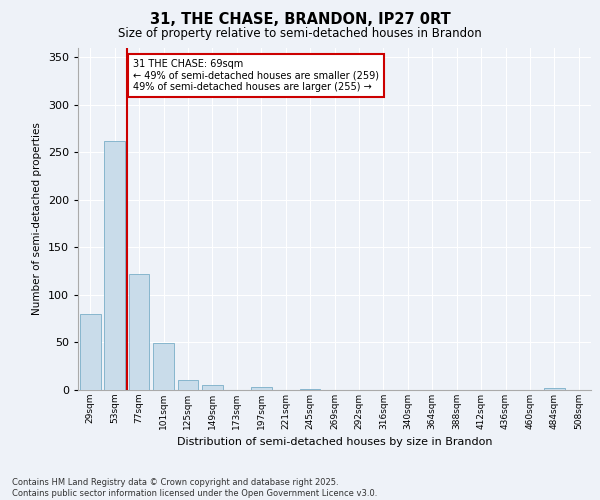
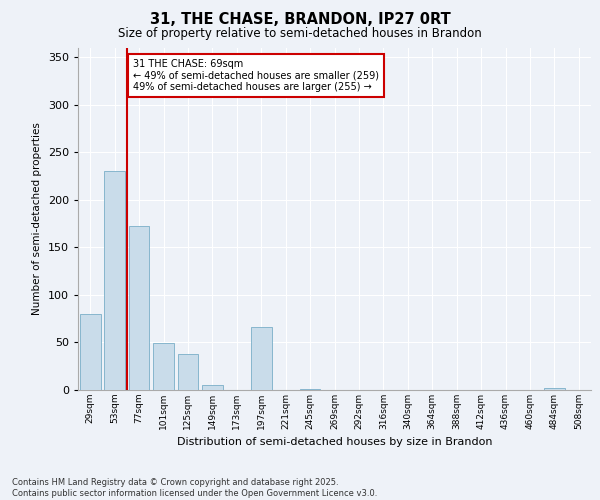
53sqm: 262 -> 230
77sqm: 122 -> 172
125sqm: 11 -> 38
197sqm: 3 -> 66
